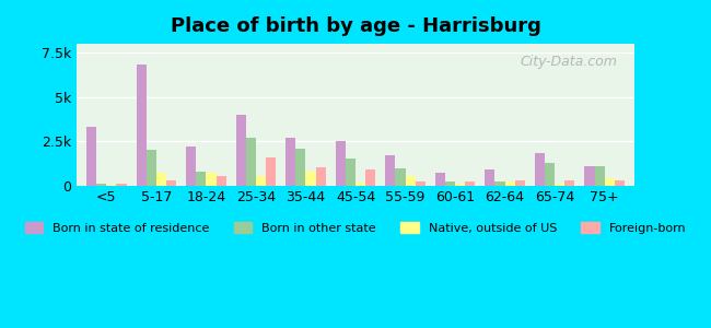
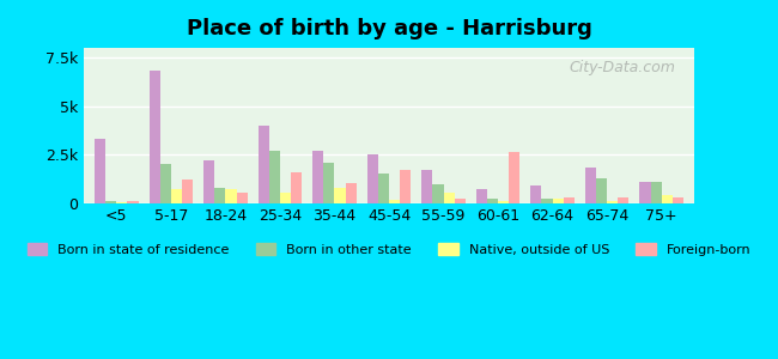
Foreign-born/5-17: 0.3k -> 1.2k
Foreign-born/45-54: 0.9k -> 1.7k
Foreign-born/60-61: 0.2k -> 2.6k
